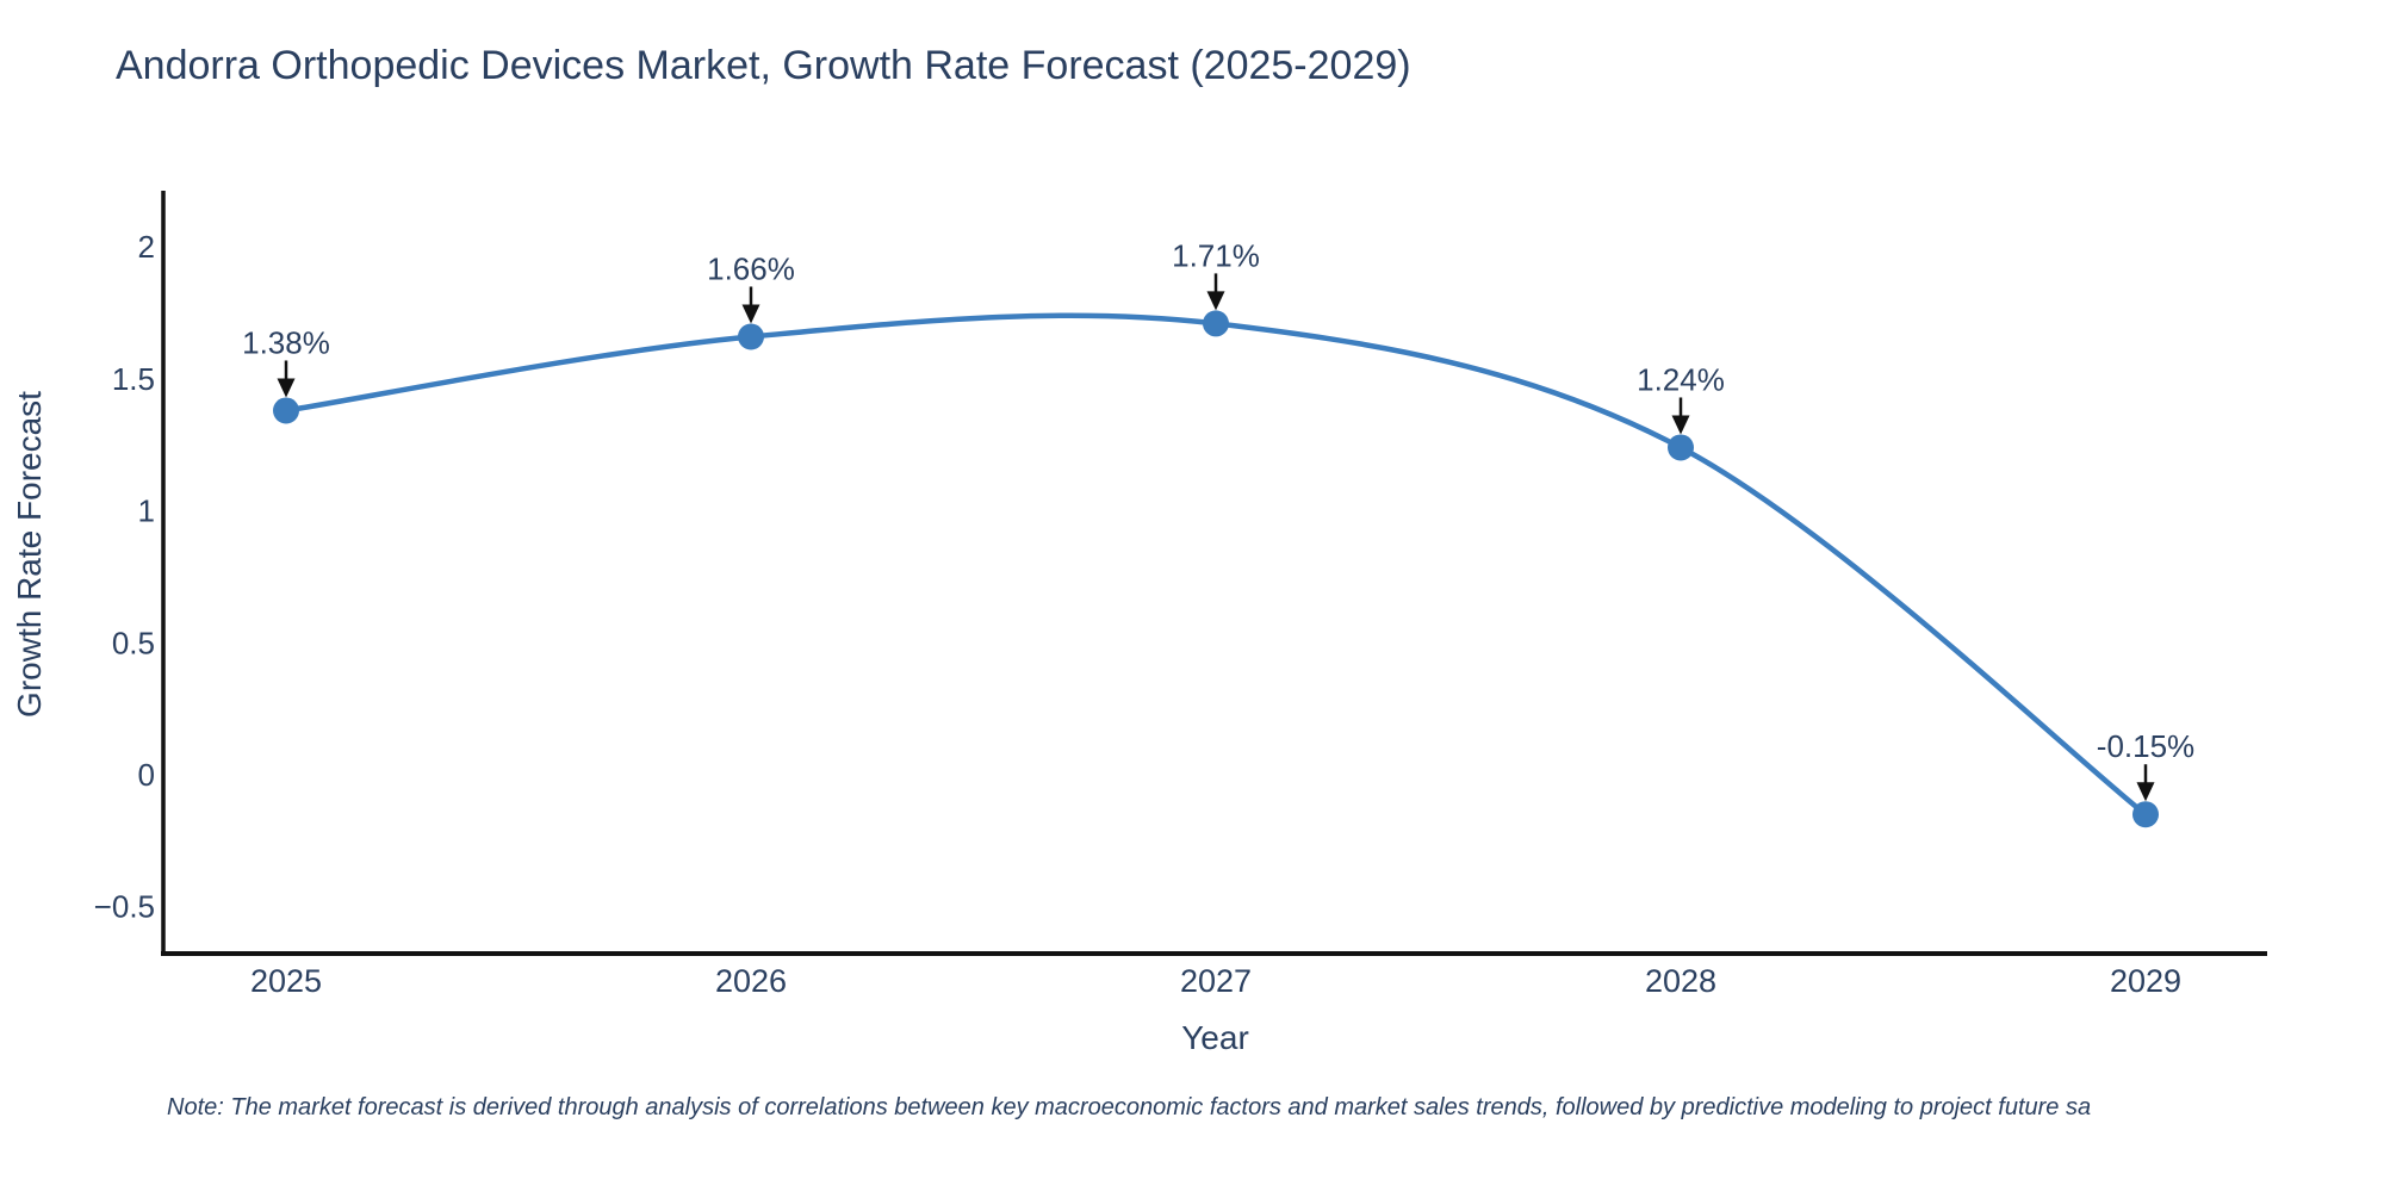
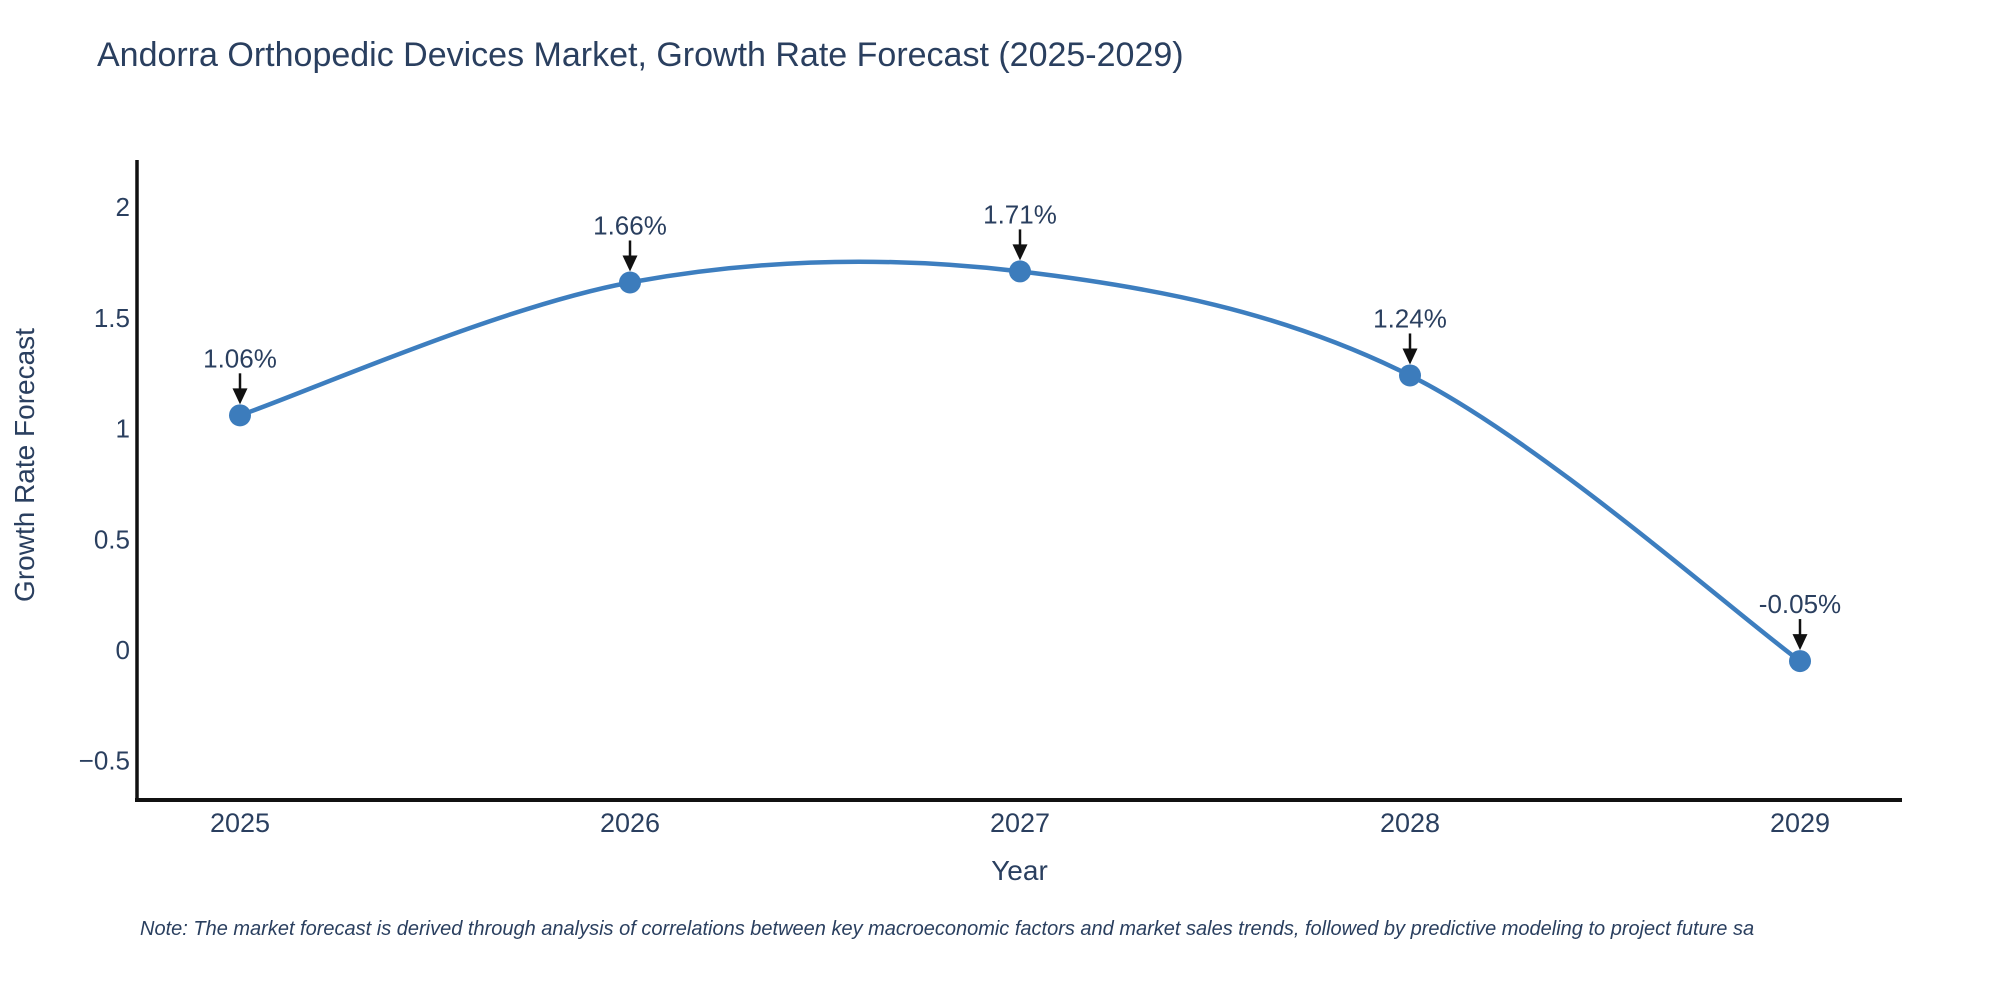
2025: 1.38% -> 1.06%
2029: -0.15% -> -0.05%
